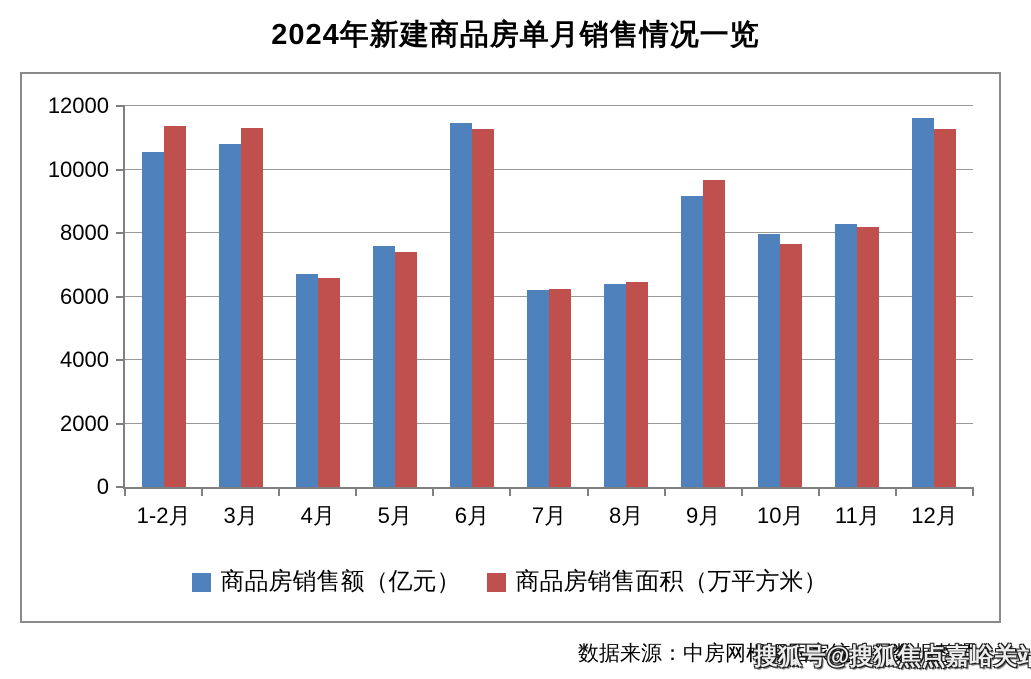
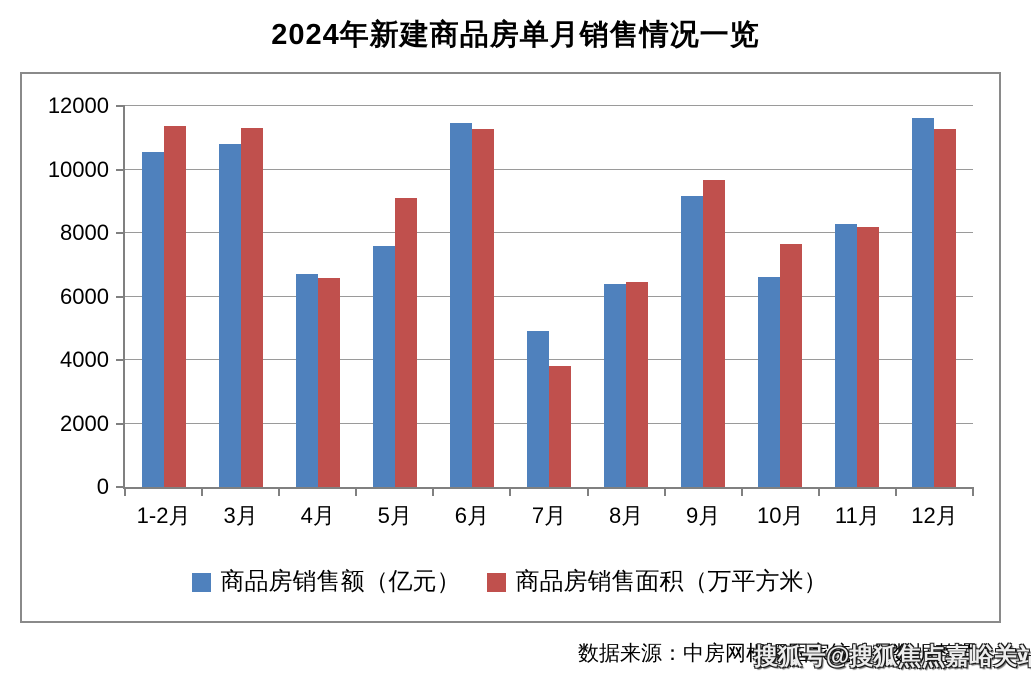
商品房销售面积（万平方米）/5月: 7400 -> 9100
商品房销售额（亿元）/7月: 6200 -> 4900
商品房销售面积（万平方米）/7月: 6200 -> 3800
商品房销售额（亿元）/10月: 8000 -> 6600
